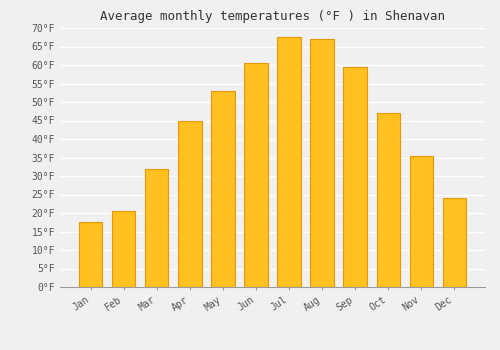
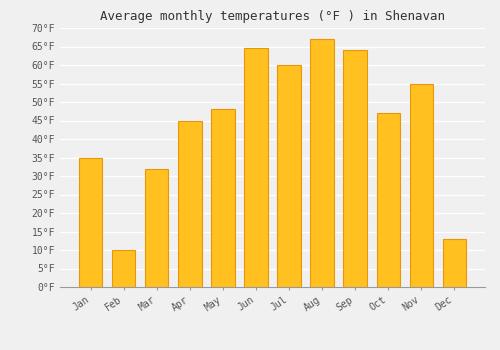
Jan: 17.5°F -> 35.0°F
Feb: 20.5°F -> 10.0°F
May: 53.0°F -> 48.0°F
Jun: 60.5°F -> 64.5°F
Jul: 67.5°F -> 60.0°F
Sep: 59.5°F -> 64.0°F
Nov: 35.5°F -> 55.0°F
Dec: 24.0°F -> 13.0°F
